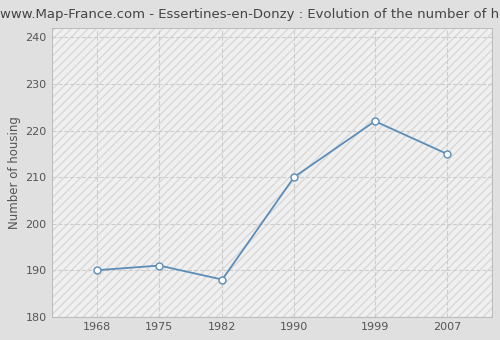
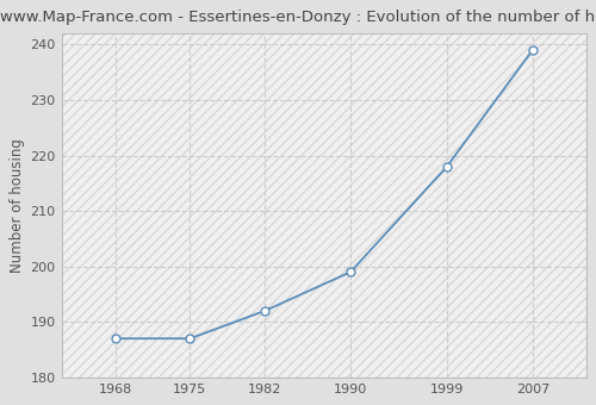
1968: 190 -> 187
1975: 191 -> 187
1982: 188 -> 192
1990: 210 -> 199
1999: 222 -> 218
2007: 215 -> 239
